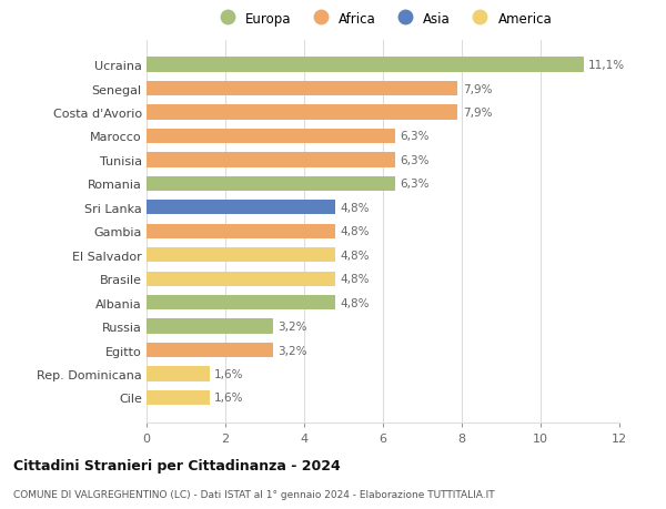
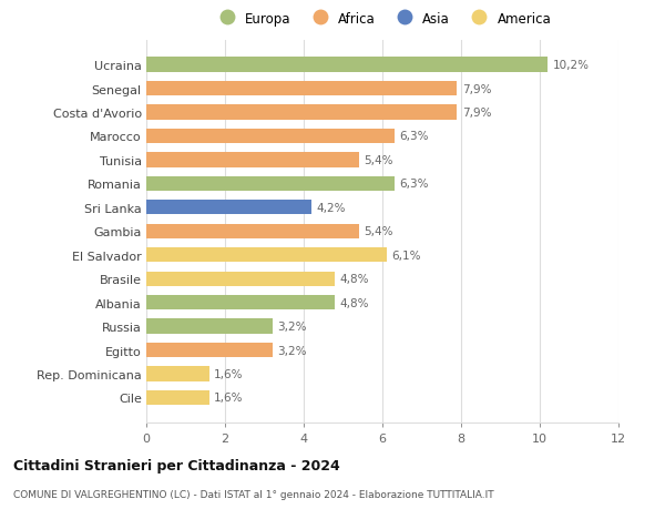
Ucraina: 11,1% -> 10,2%
Tunisia: 6,3% -> 5,4%
Sri Lanka: 4,8% -> 4,2%
Gambia: 4,8% -> 5,4%
El Salvador: 4,8% -> 6,1%
